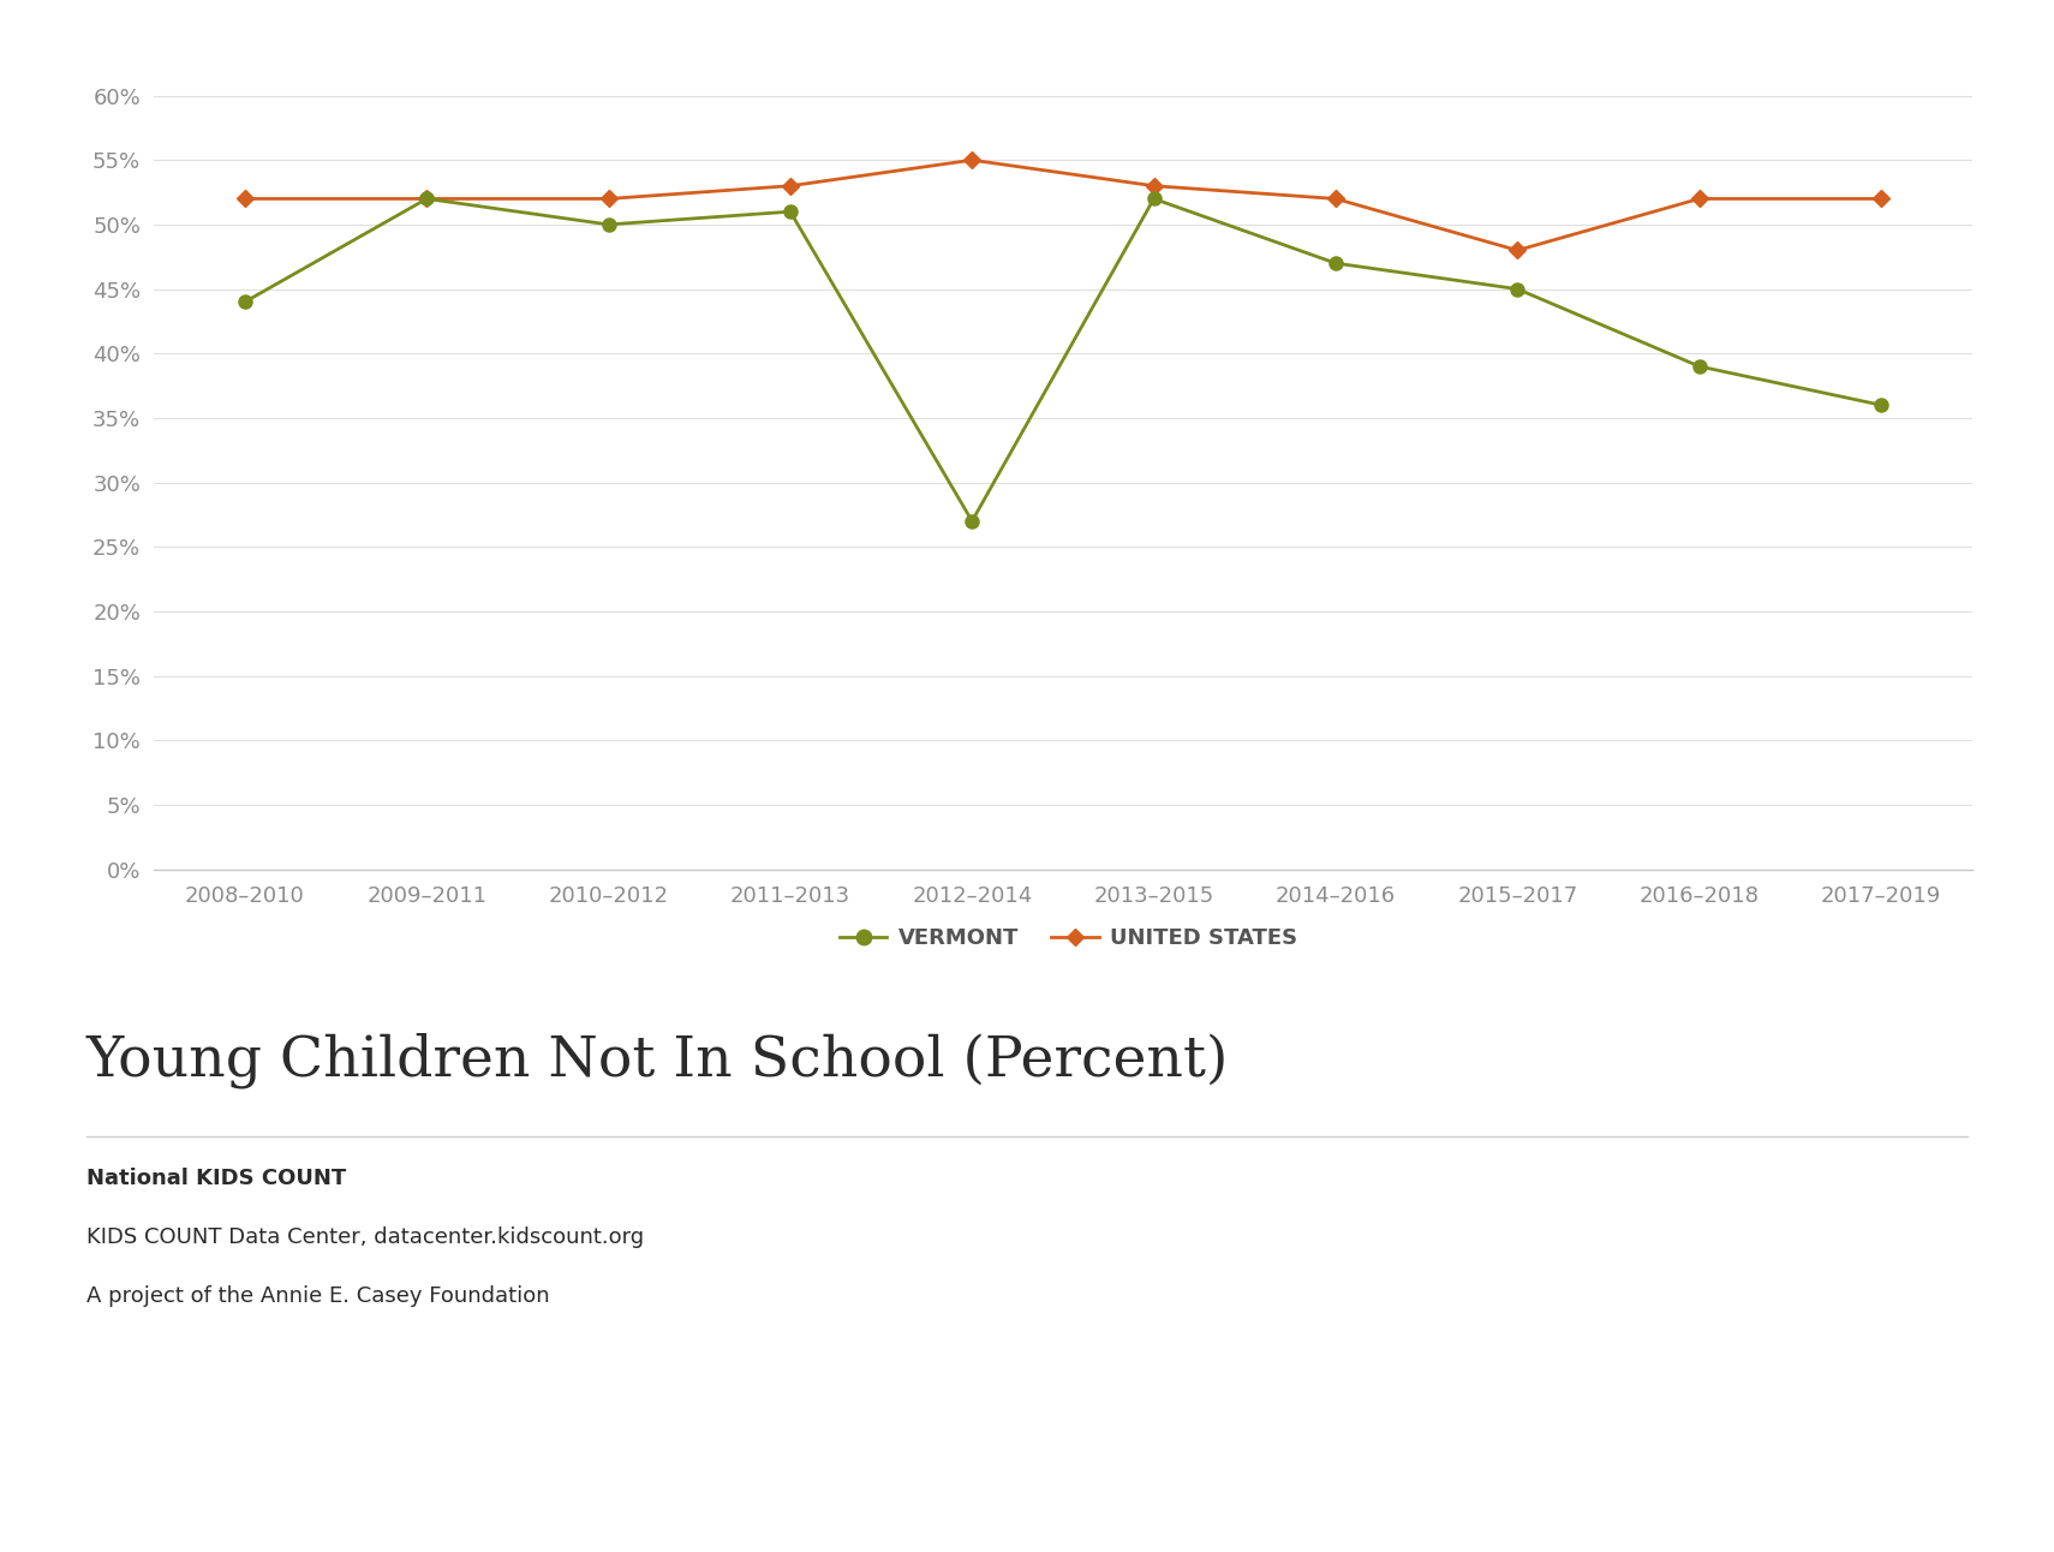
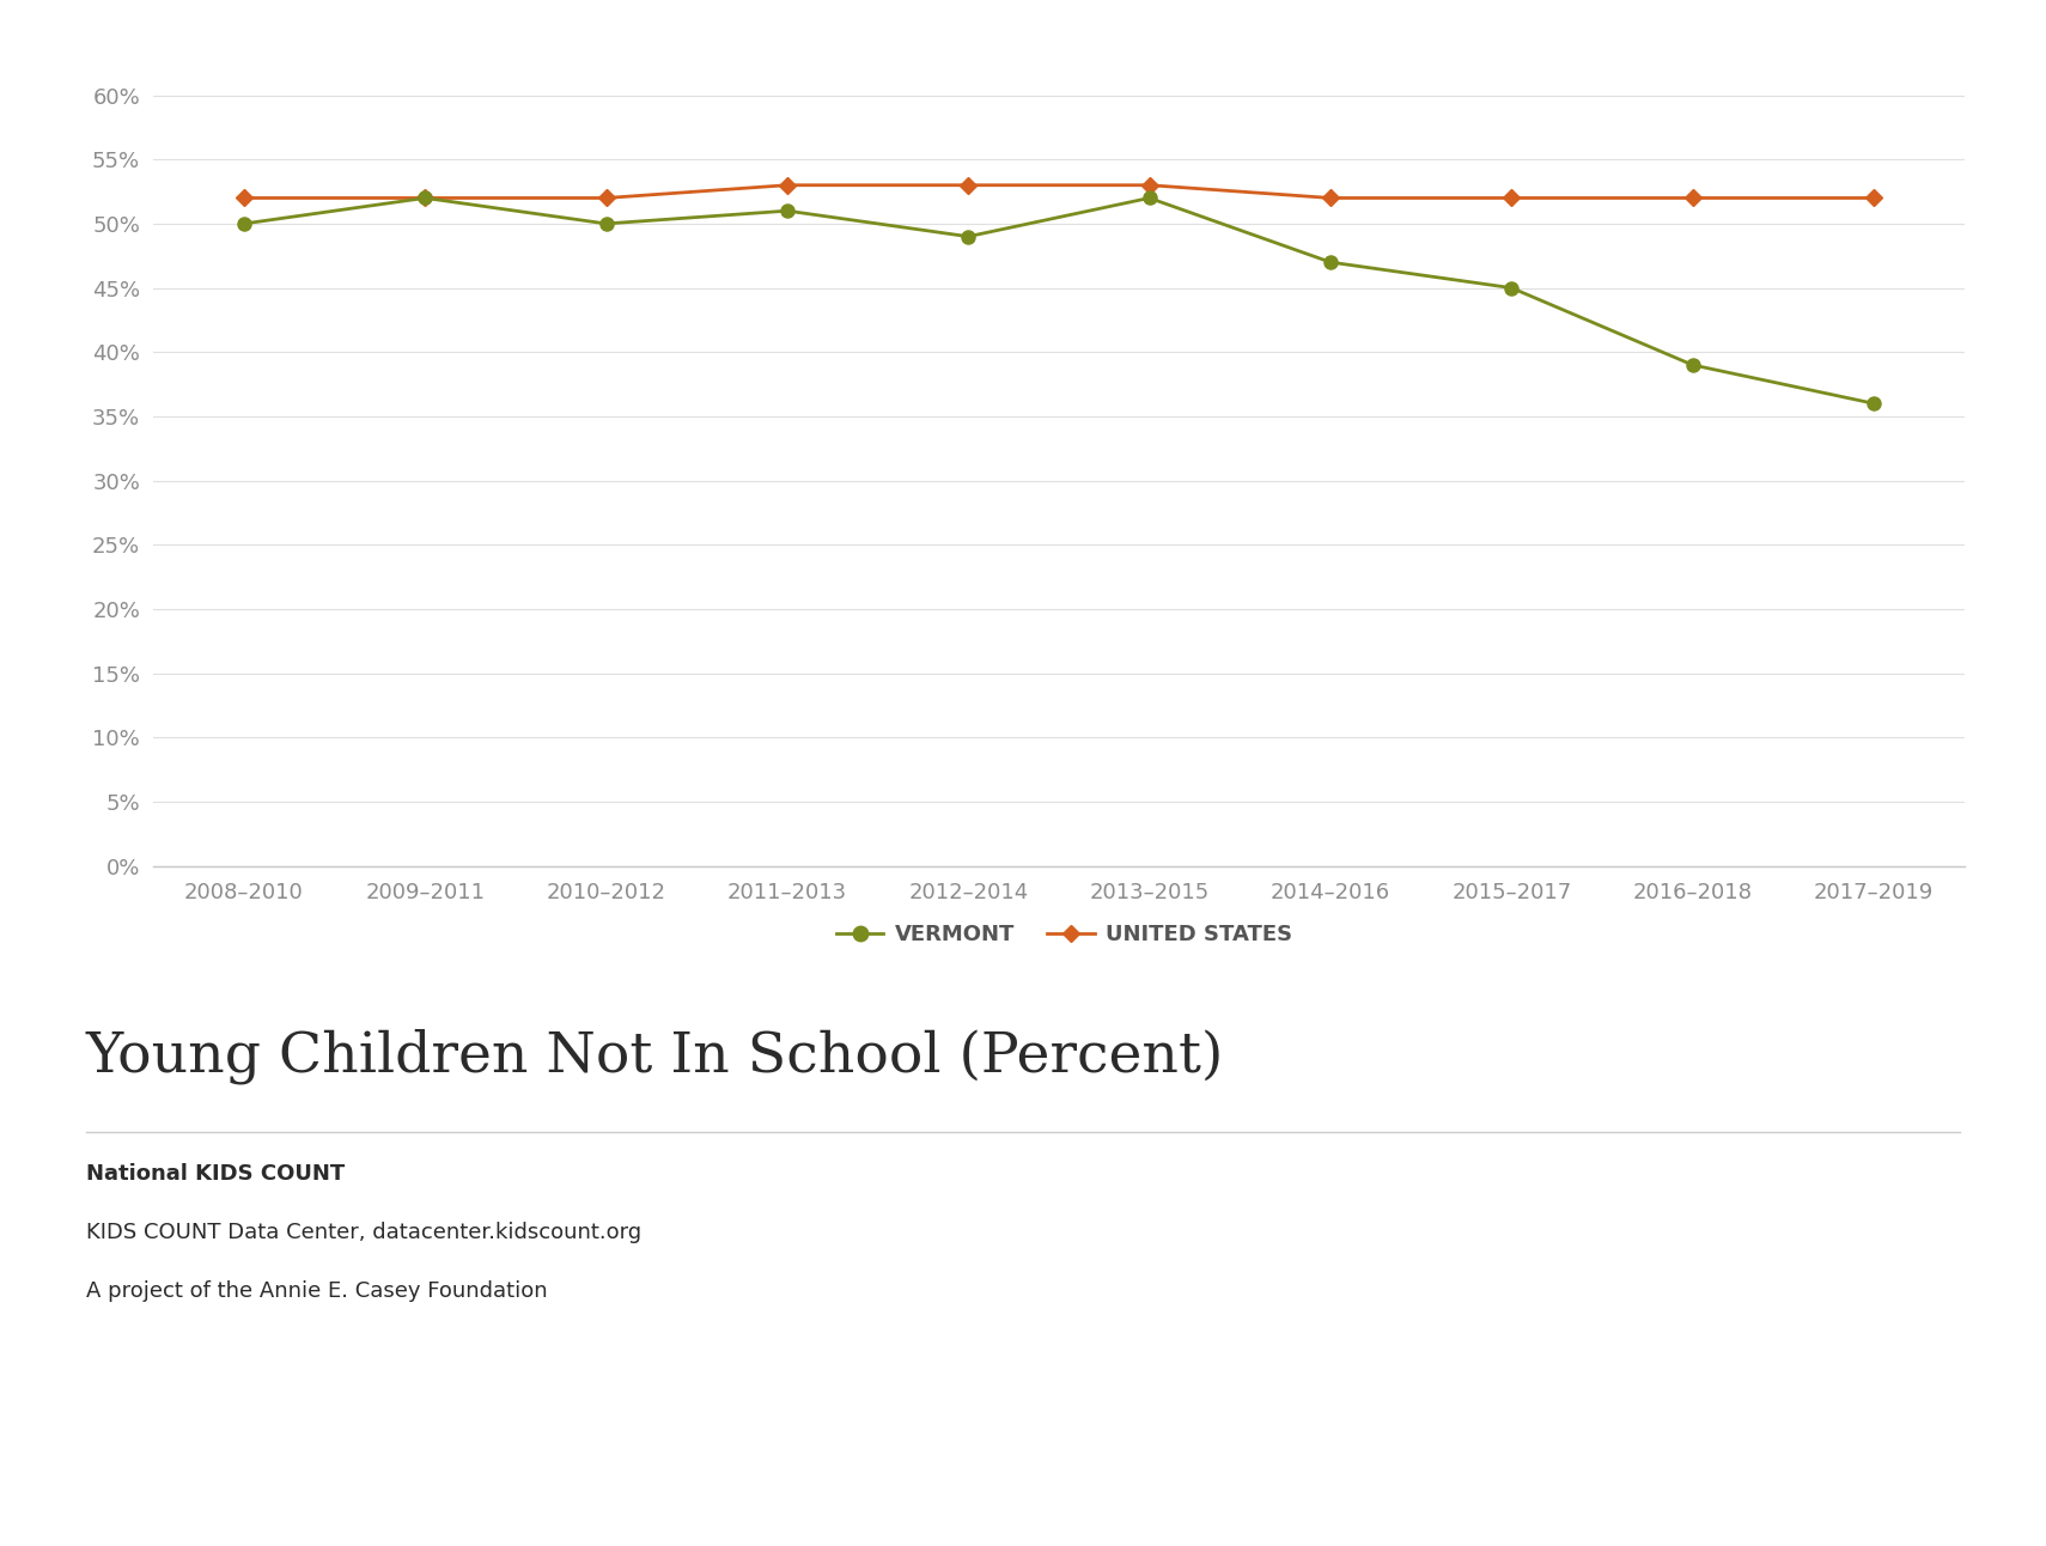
VERMONT/2008–2010: 44% -> 50%
VERMONT/2012–2014: 27% -> 49%
UNITED STATES/2012–2014: 55% -> 53%
UNITED STATES/2015–2017: 48% -> 52%
